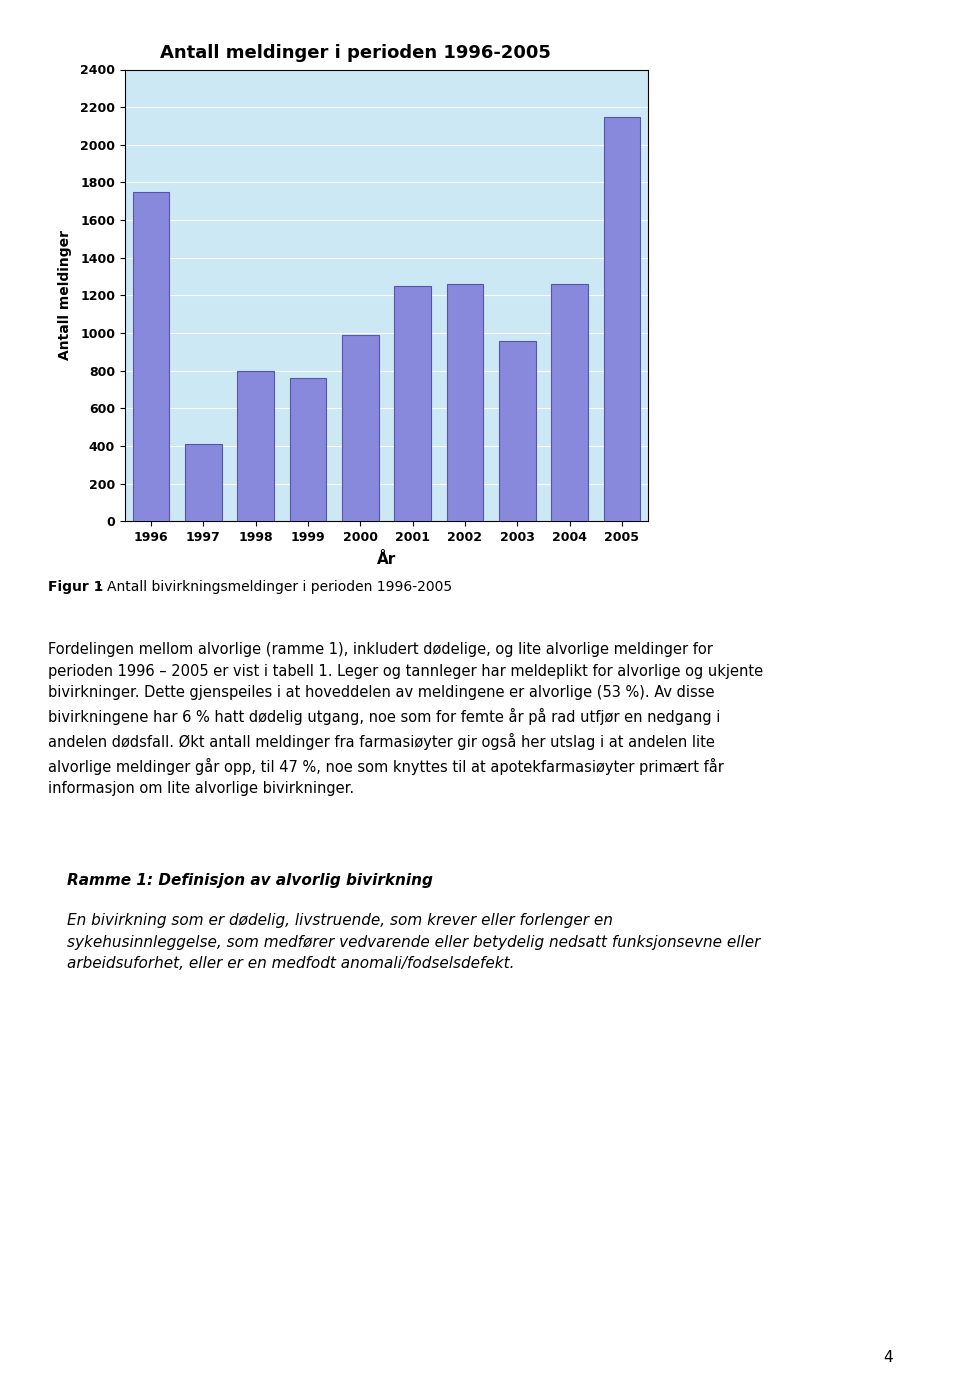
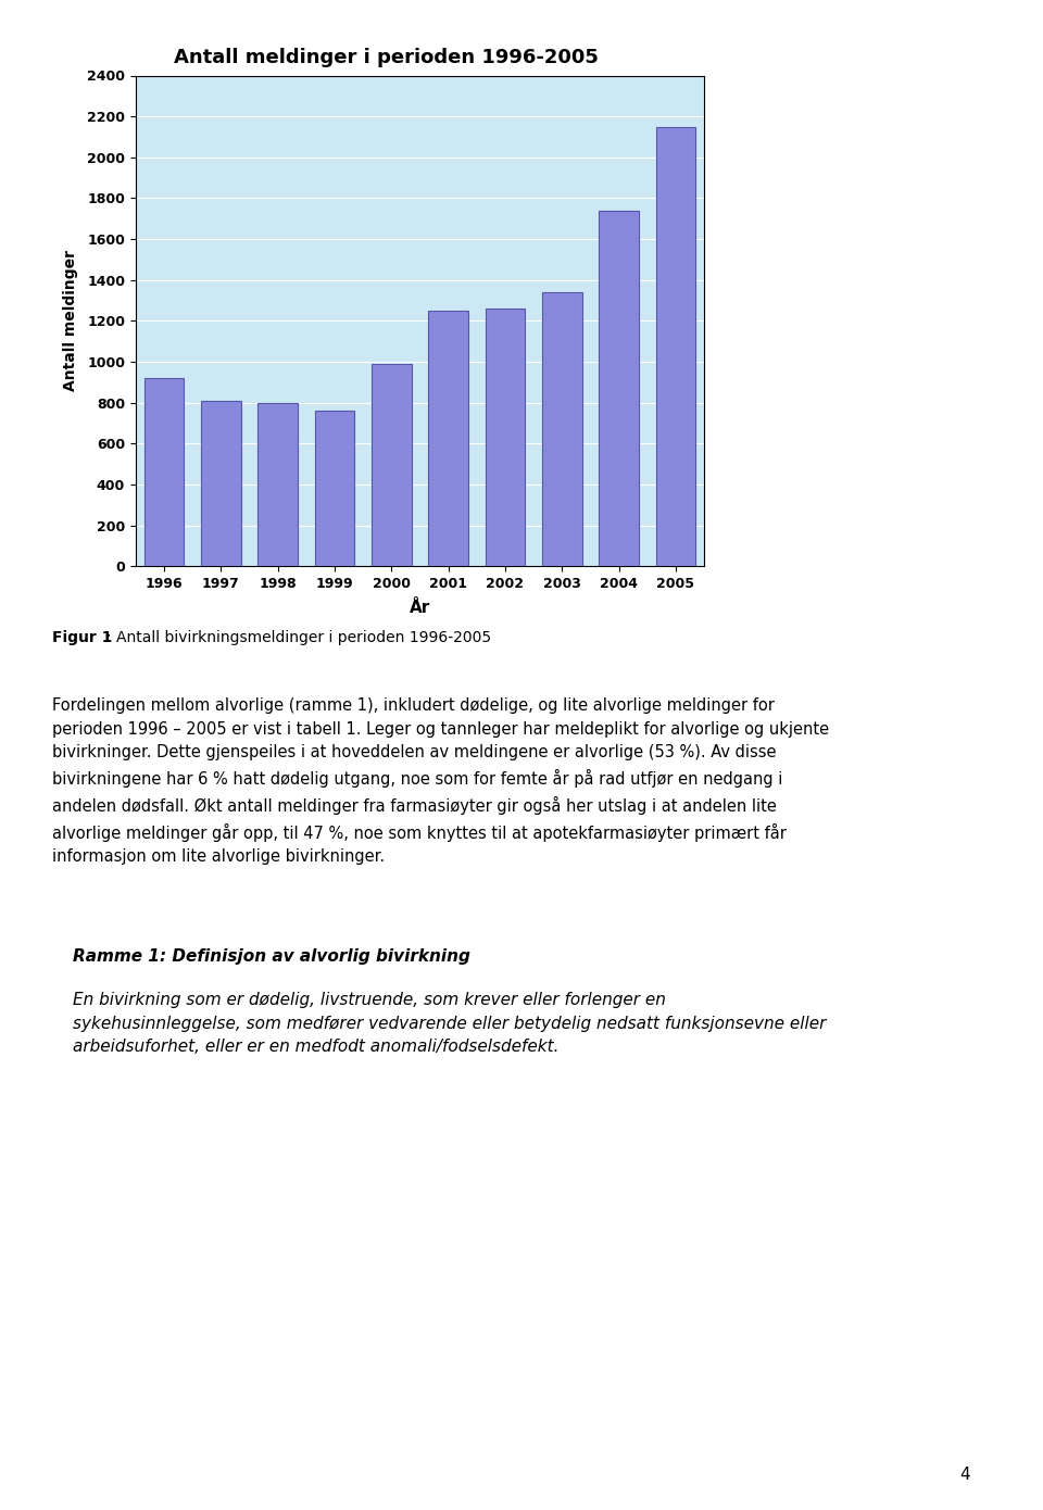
1996: 1750 -> 920
1997: 410 -> 810
2003: 960 -> 1340
2004: 1260 -> 1740
